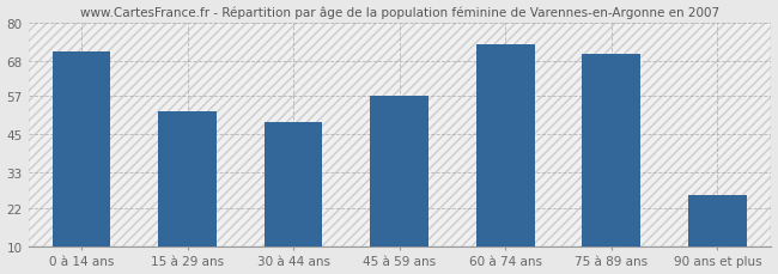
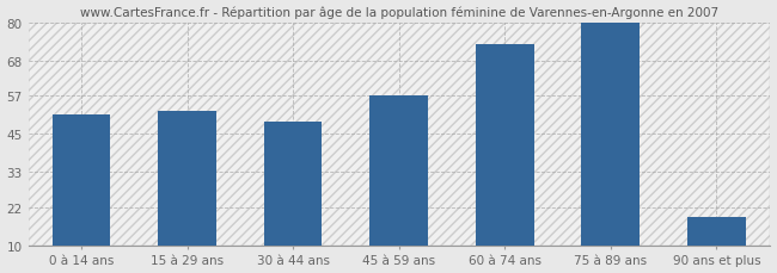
0 à 14 ans: 71 -> 51
75 à 89 ans: 70 -> 80
90 ans et plus: 26 -> 19
